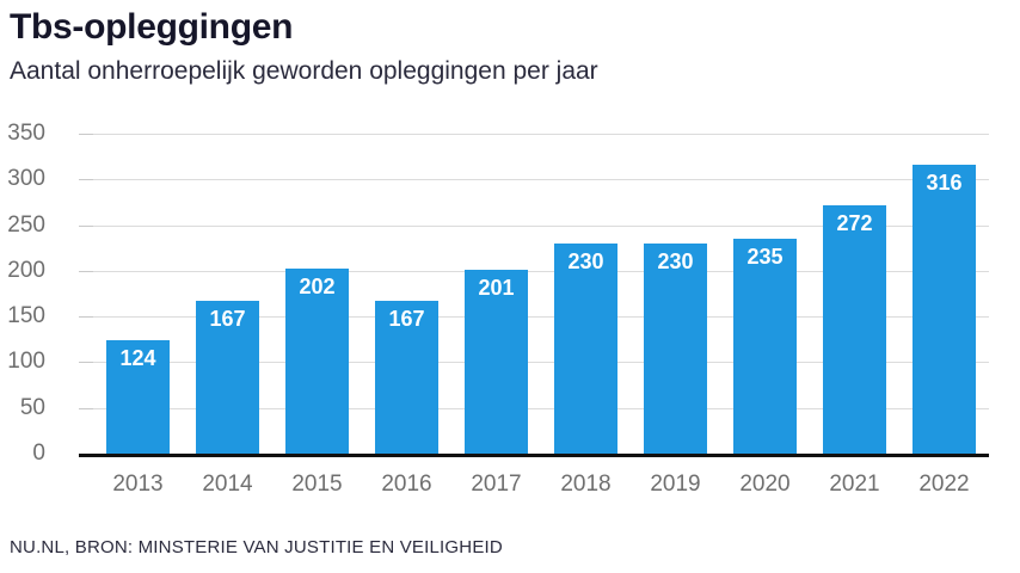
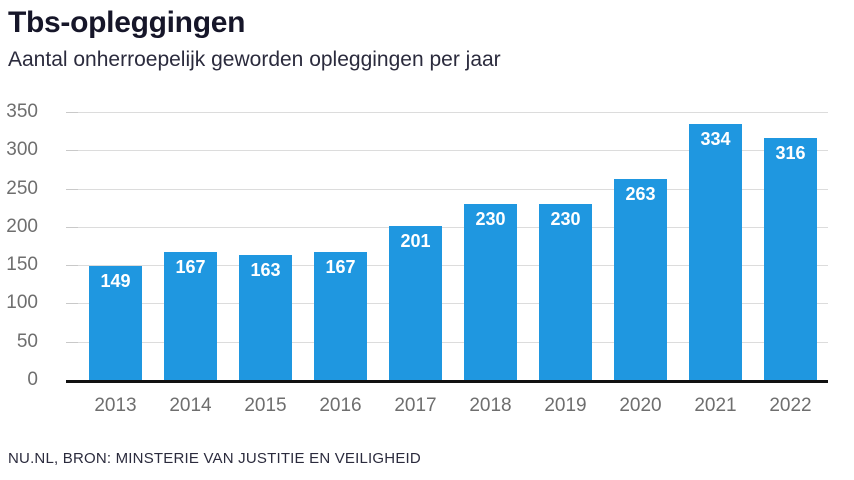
2013: 124 -> 149
2015: 202 -> 163
2020: 235 -> 263
2021: 272 -> 334
